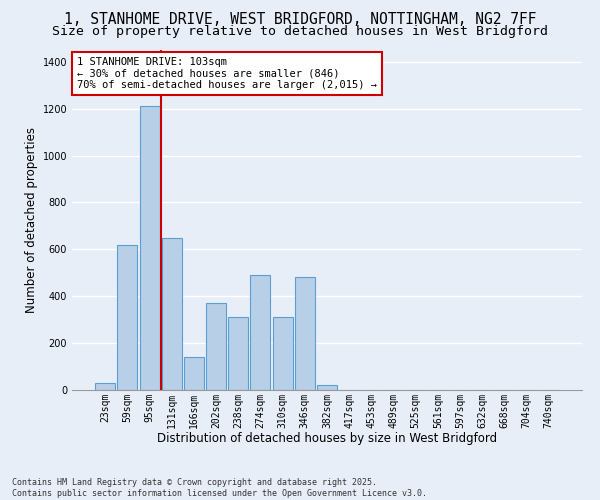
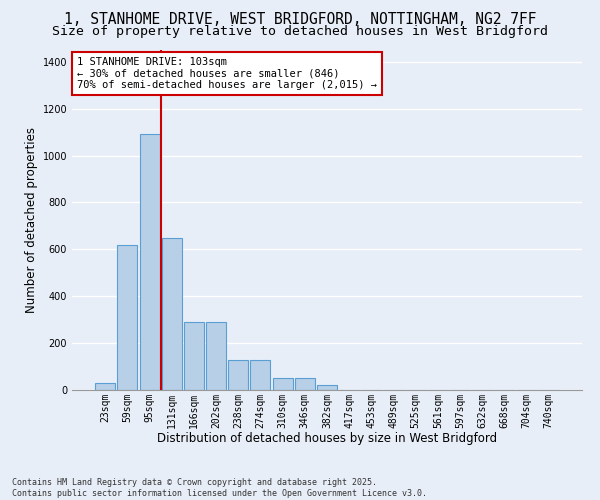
95sqm: 1210 -> 1090
166sqm: 140 -> 290
202sqm: 370 -> 290
238sqm: 310 -> 130
274sqm: 490 -> 130
310sqm: 310 -> 50
346sqm: 480 -> 50
